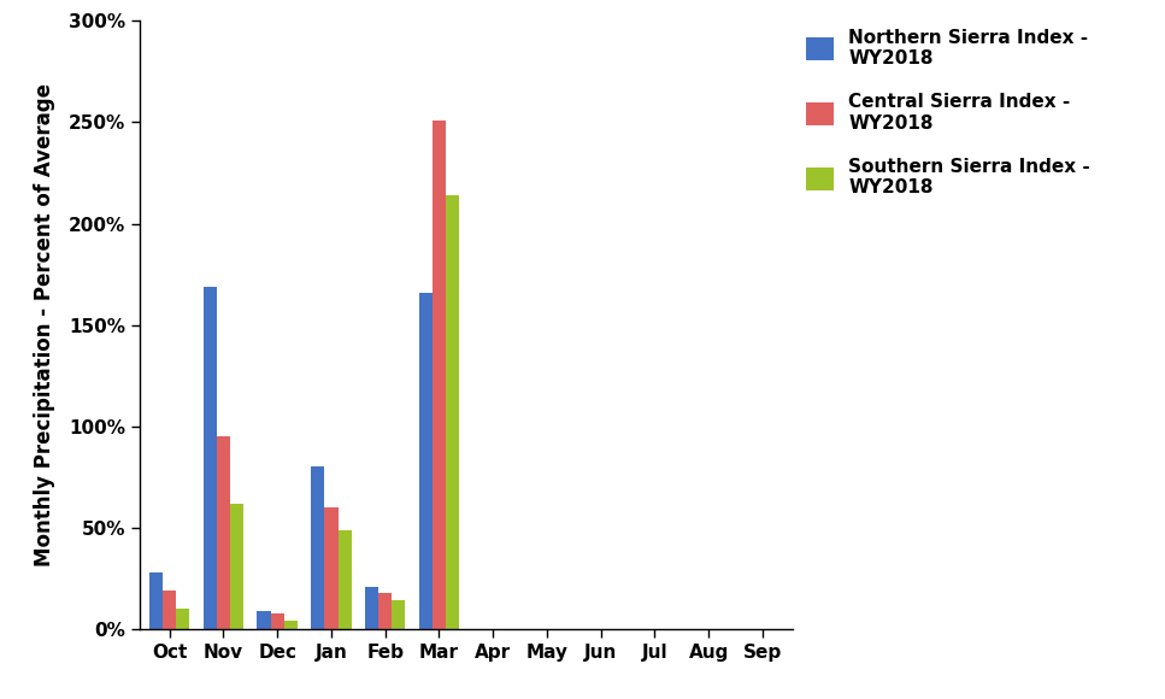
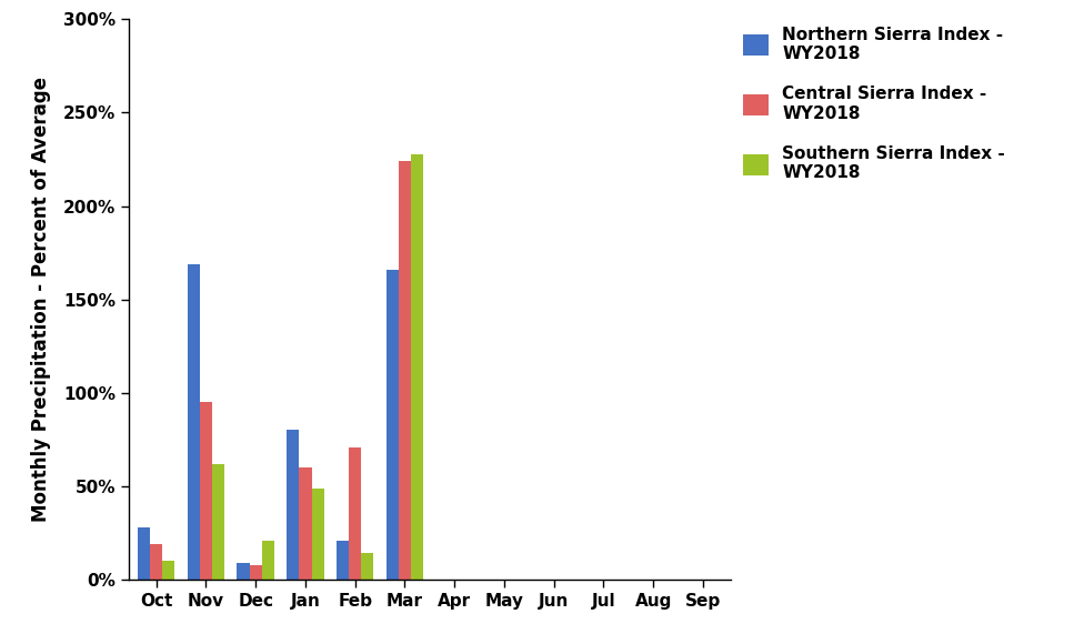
Southern Sierra Index - WY2018/Dec: 4% -> 21%
Central Sierra Index - WY2018/Feb: 18% -> 71%
Central Sierra Index - WY2018/Mar: 251% -> 224%
Southern Sierra Index - WY2018/Mar: 214% -> 228%
